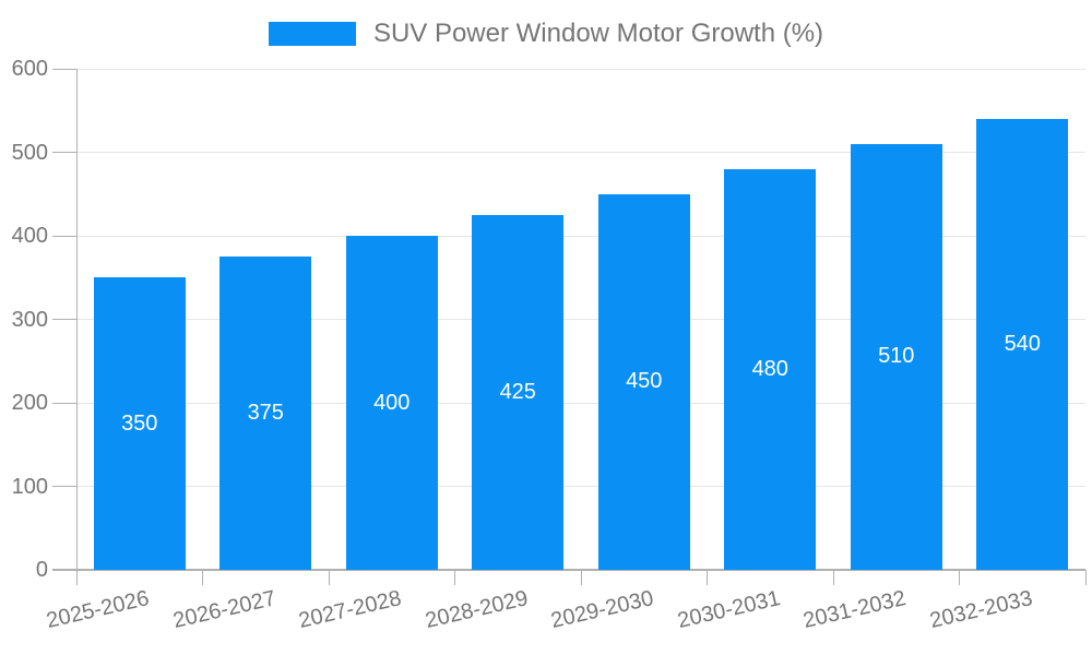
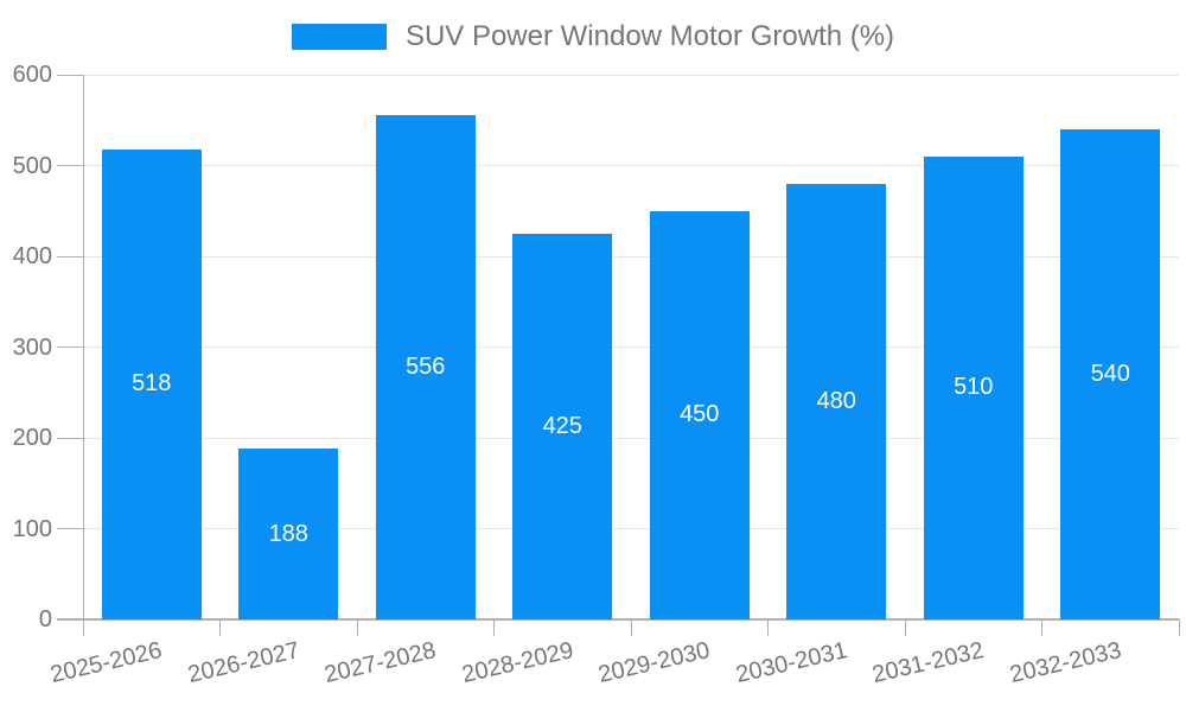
2025-2026: 350 -> 518
2026-2027: 375 -> 188
2027-2028: 400 -> 556
